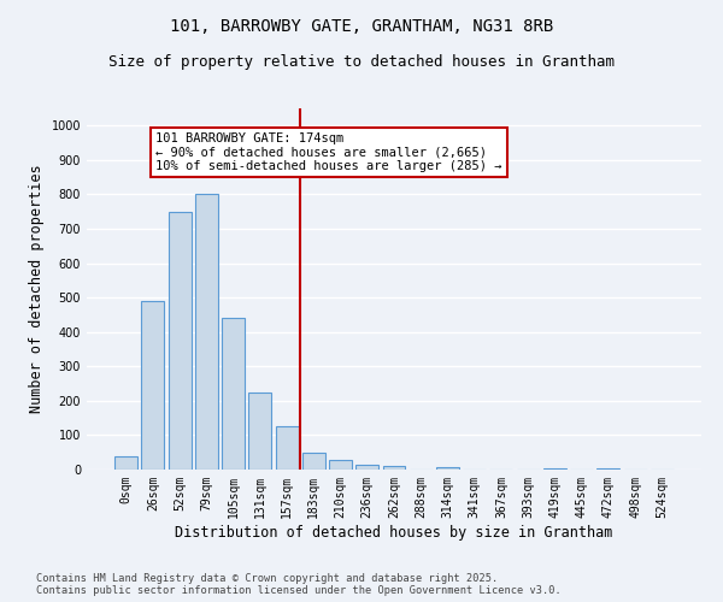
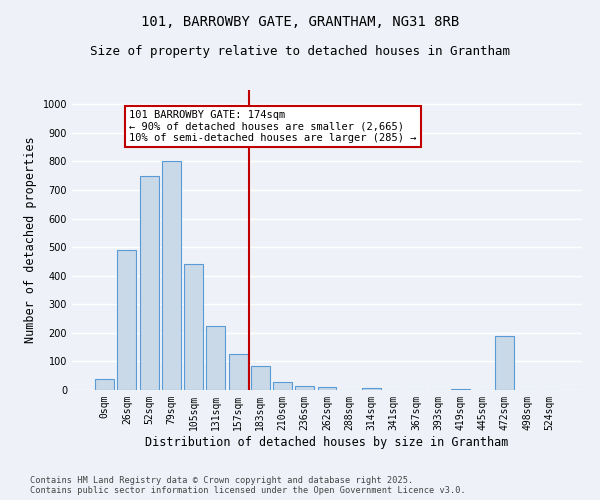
183sqm: 50 -> 85
472sqm: 5 -> 190
